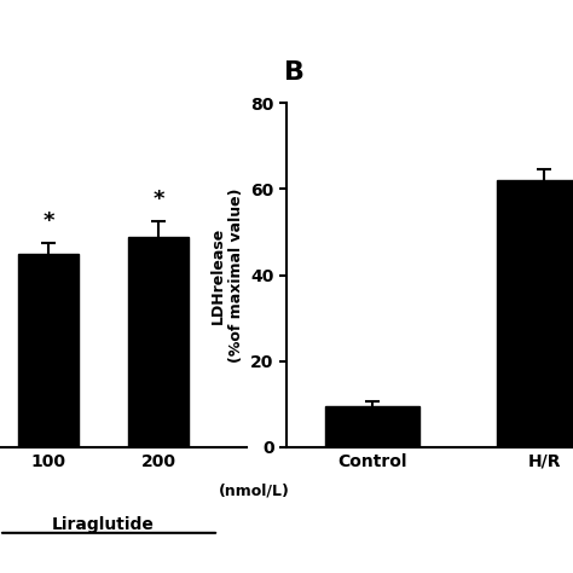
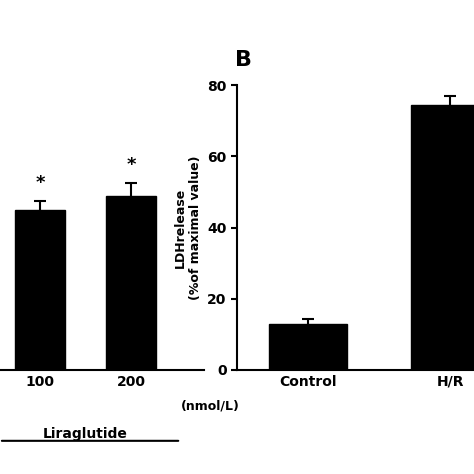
Control: 9.5 -> 13.0
H/R: 62.0 -> 74.5
